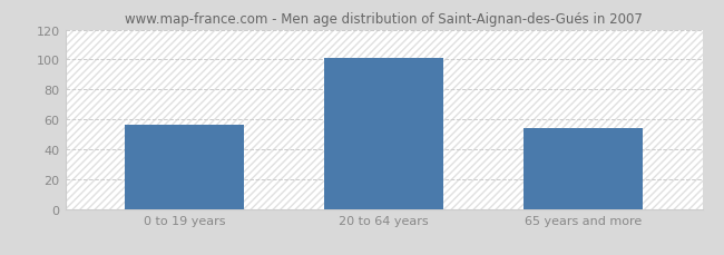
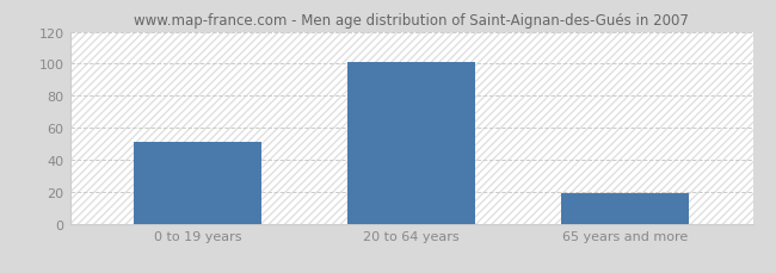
0 to 19 years: 56 -> 51
65 years and more: 54 -> 19
